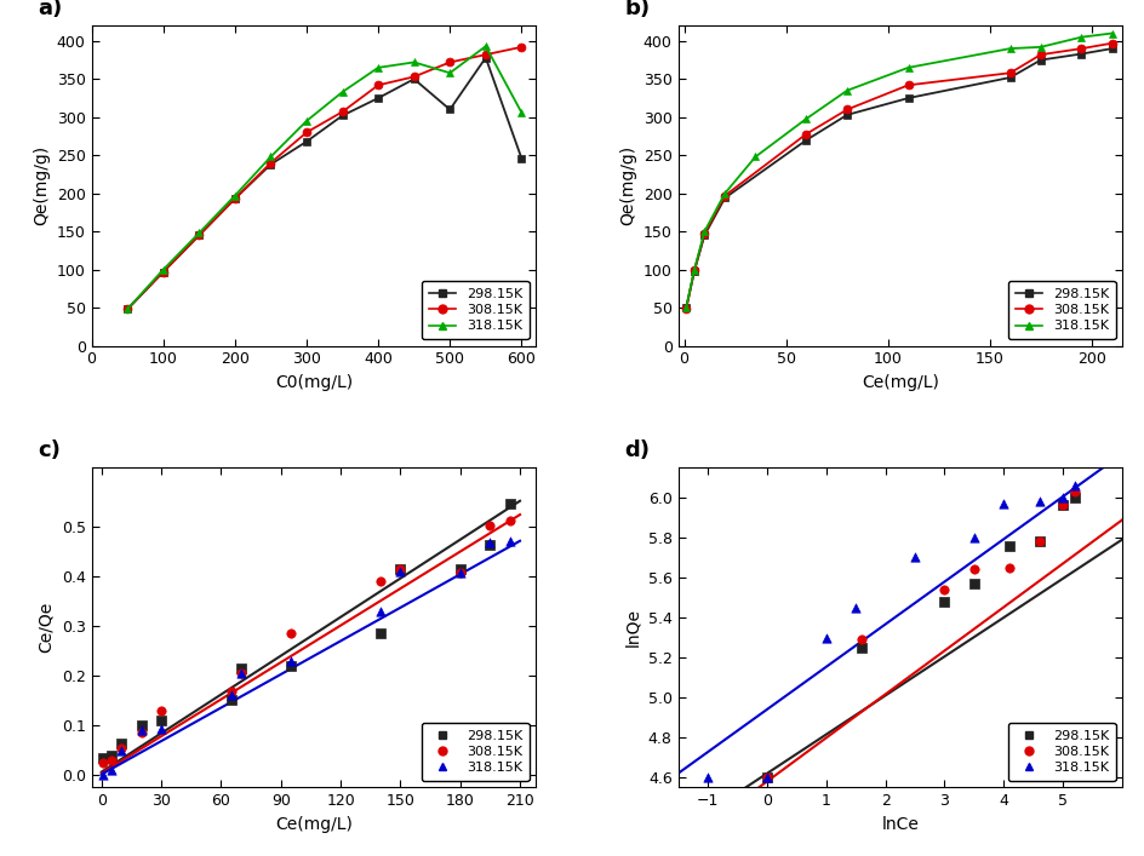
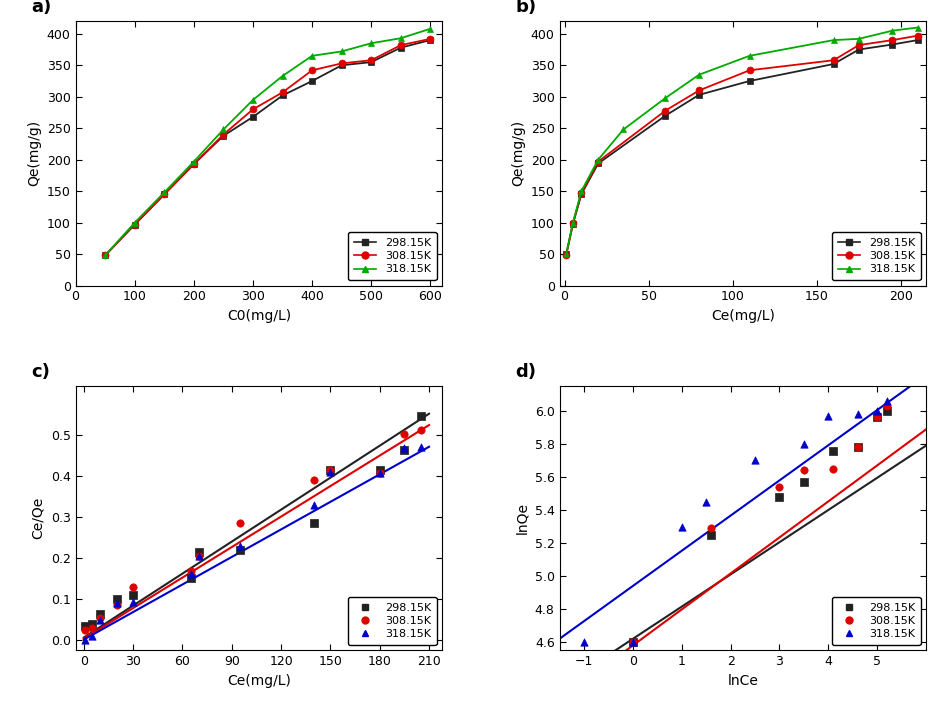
298.15K/500: 310 -> 355
308.15K/500: 372 -> 358
318.15K/500: 358 -> 385
298.15K/600: 246 -> 390
318.15K/600: 306 -> 408
